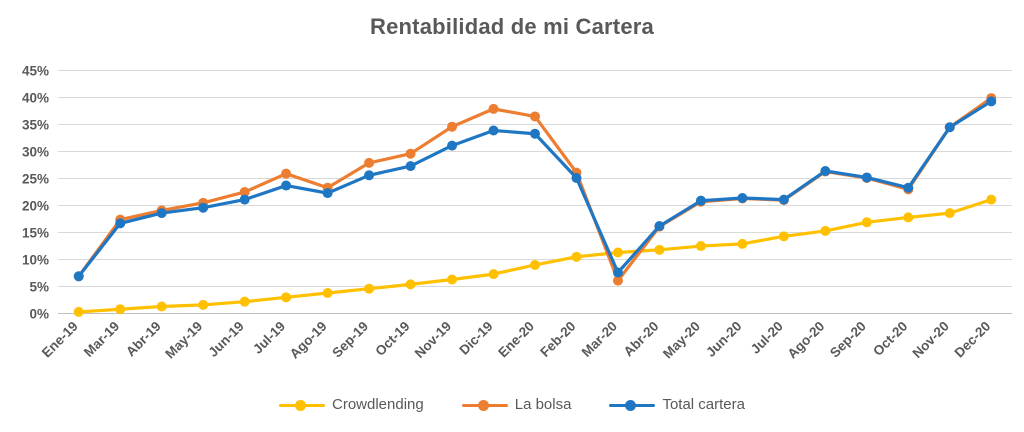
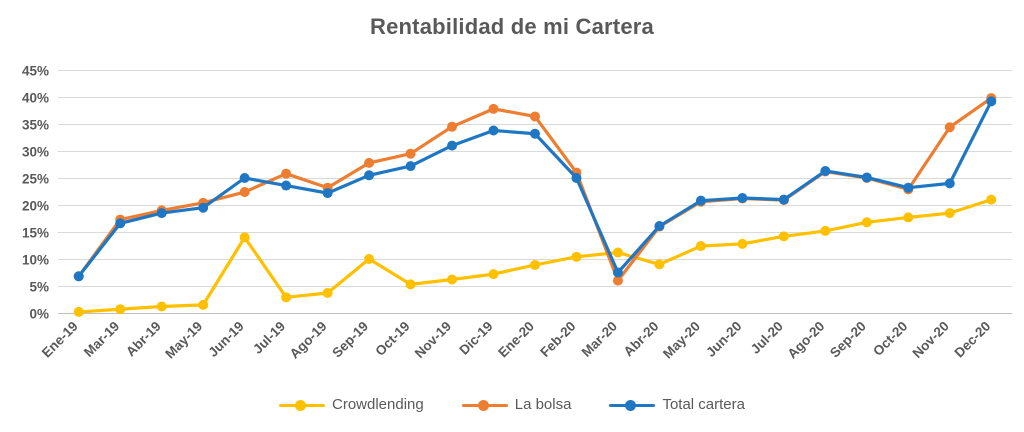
Crowdlending/Jun-19: 2% -> 14%
Total cartera/Jun-19: 21% -> 25%
Crowdlending/Sep-19: 4% -> 10%
Crowdlending/Abr-20: 12% -> 9%
Total cartera/Nov-20: 34% -> 24%
